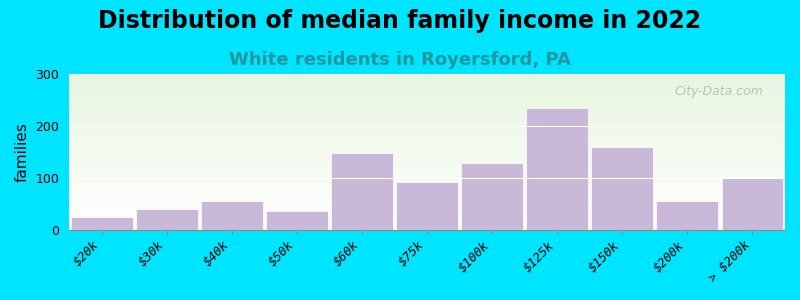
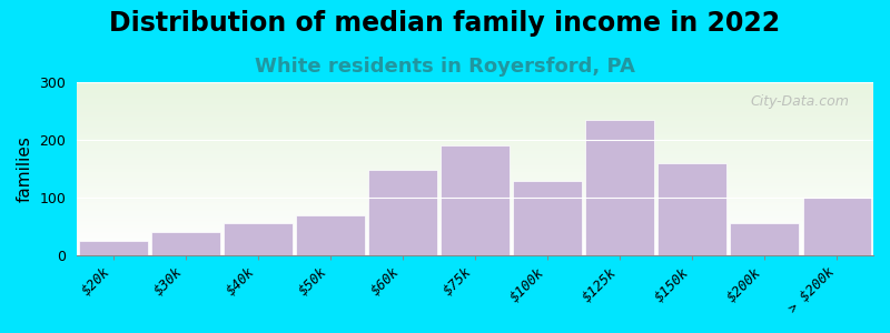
$50k: 35 -> 68
$75k: 92 -> 190
